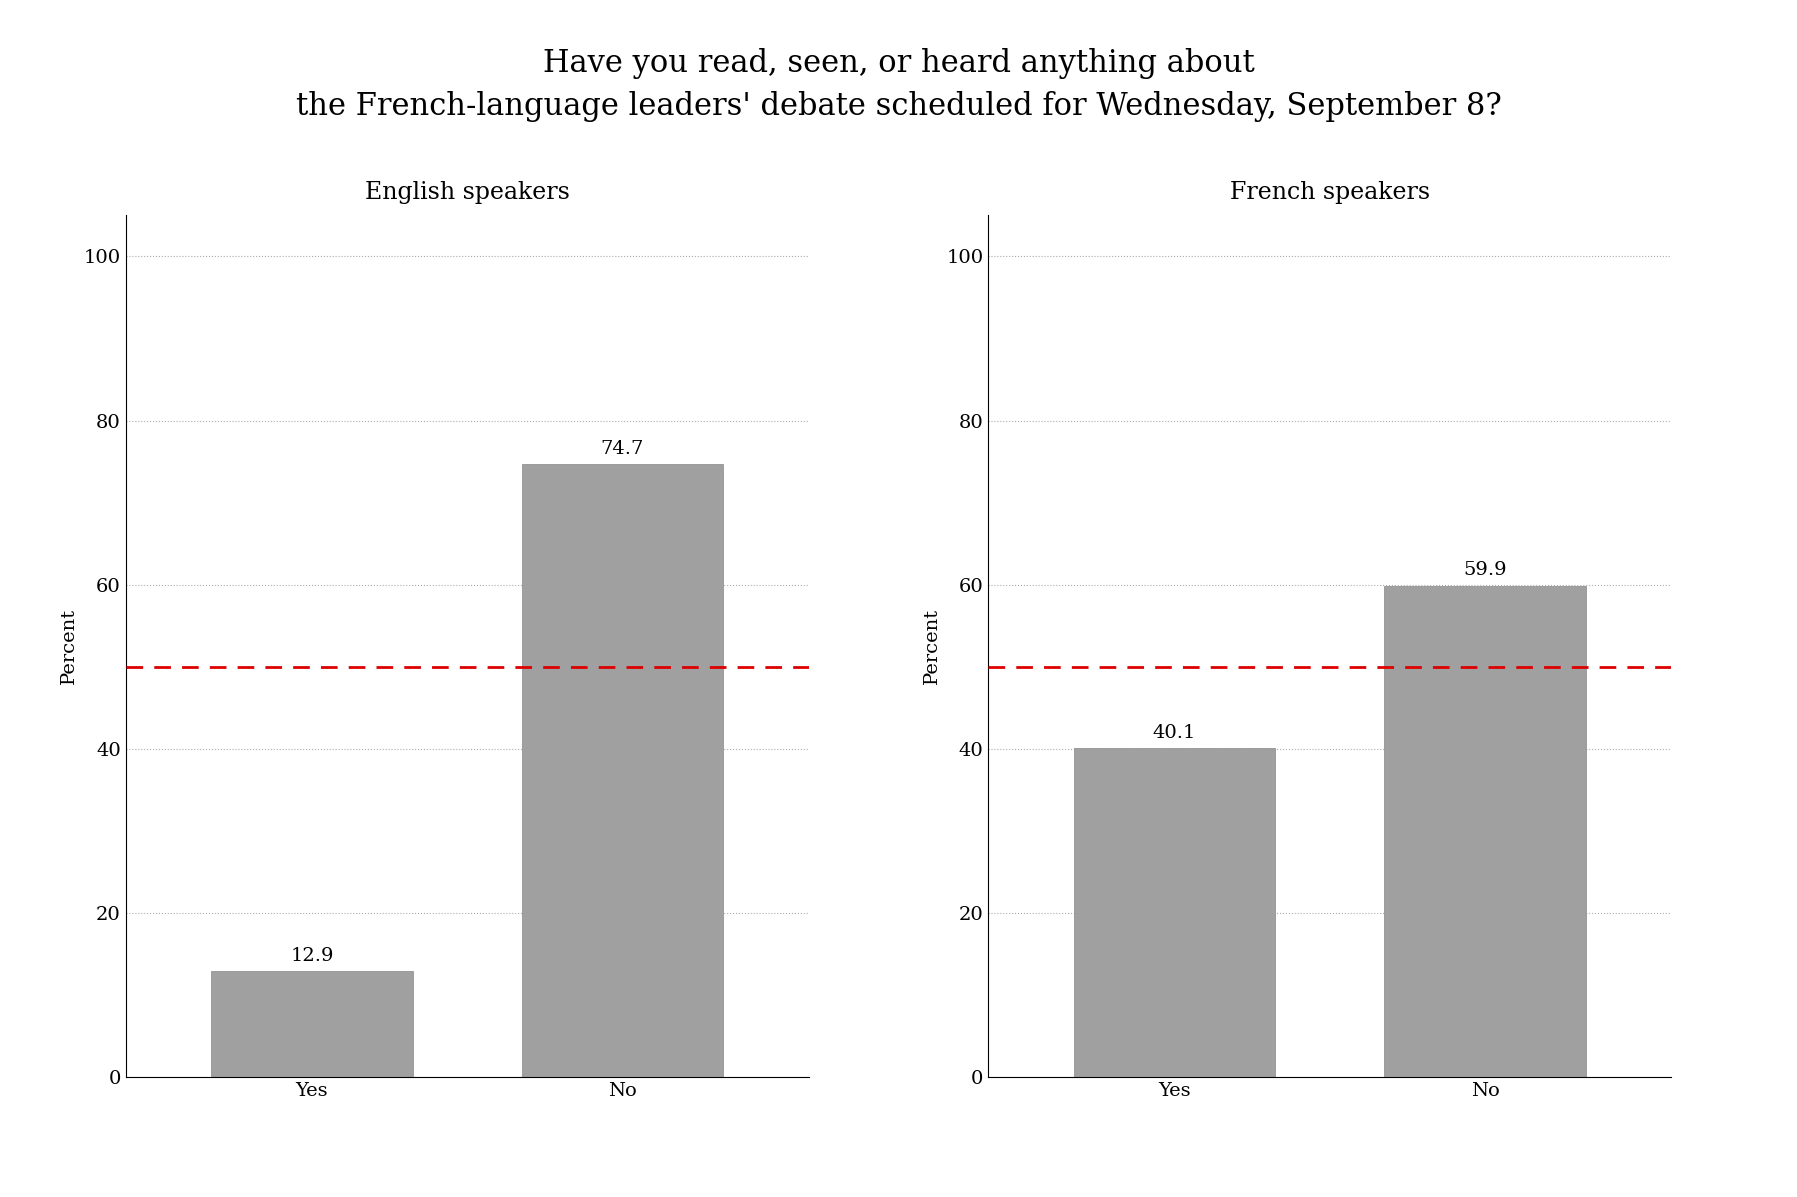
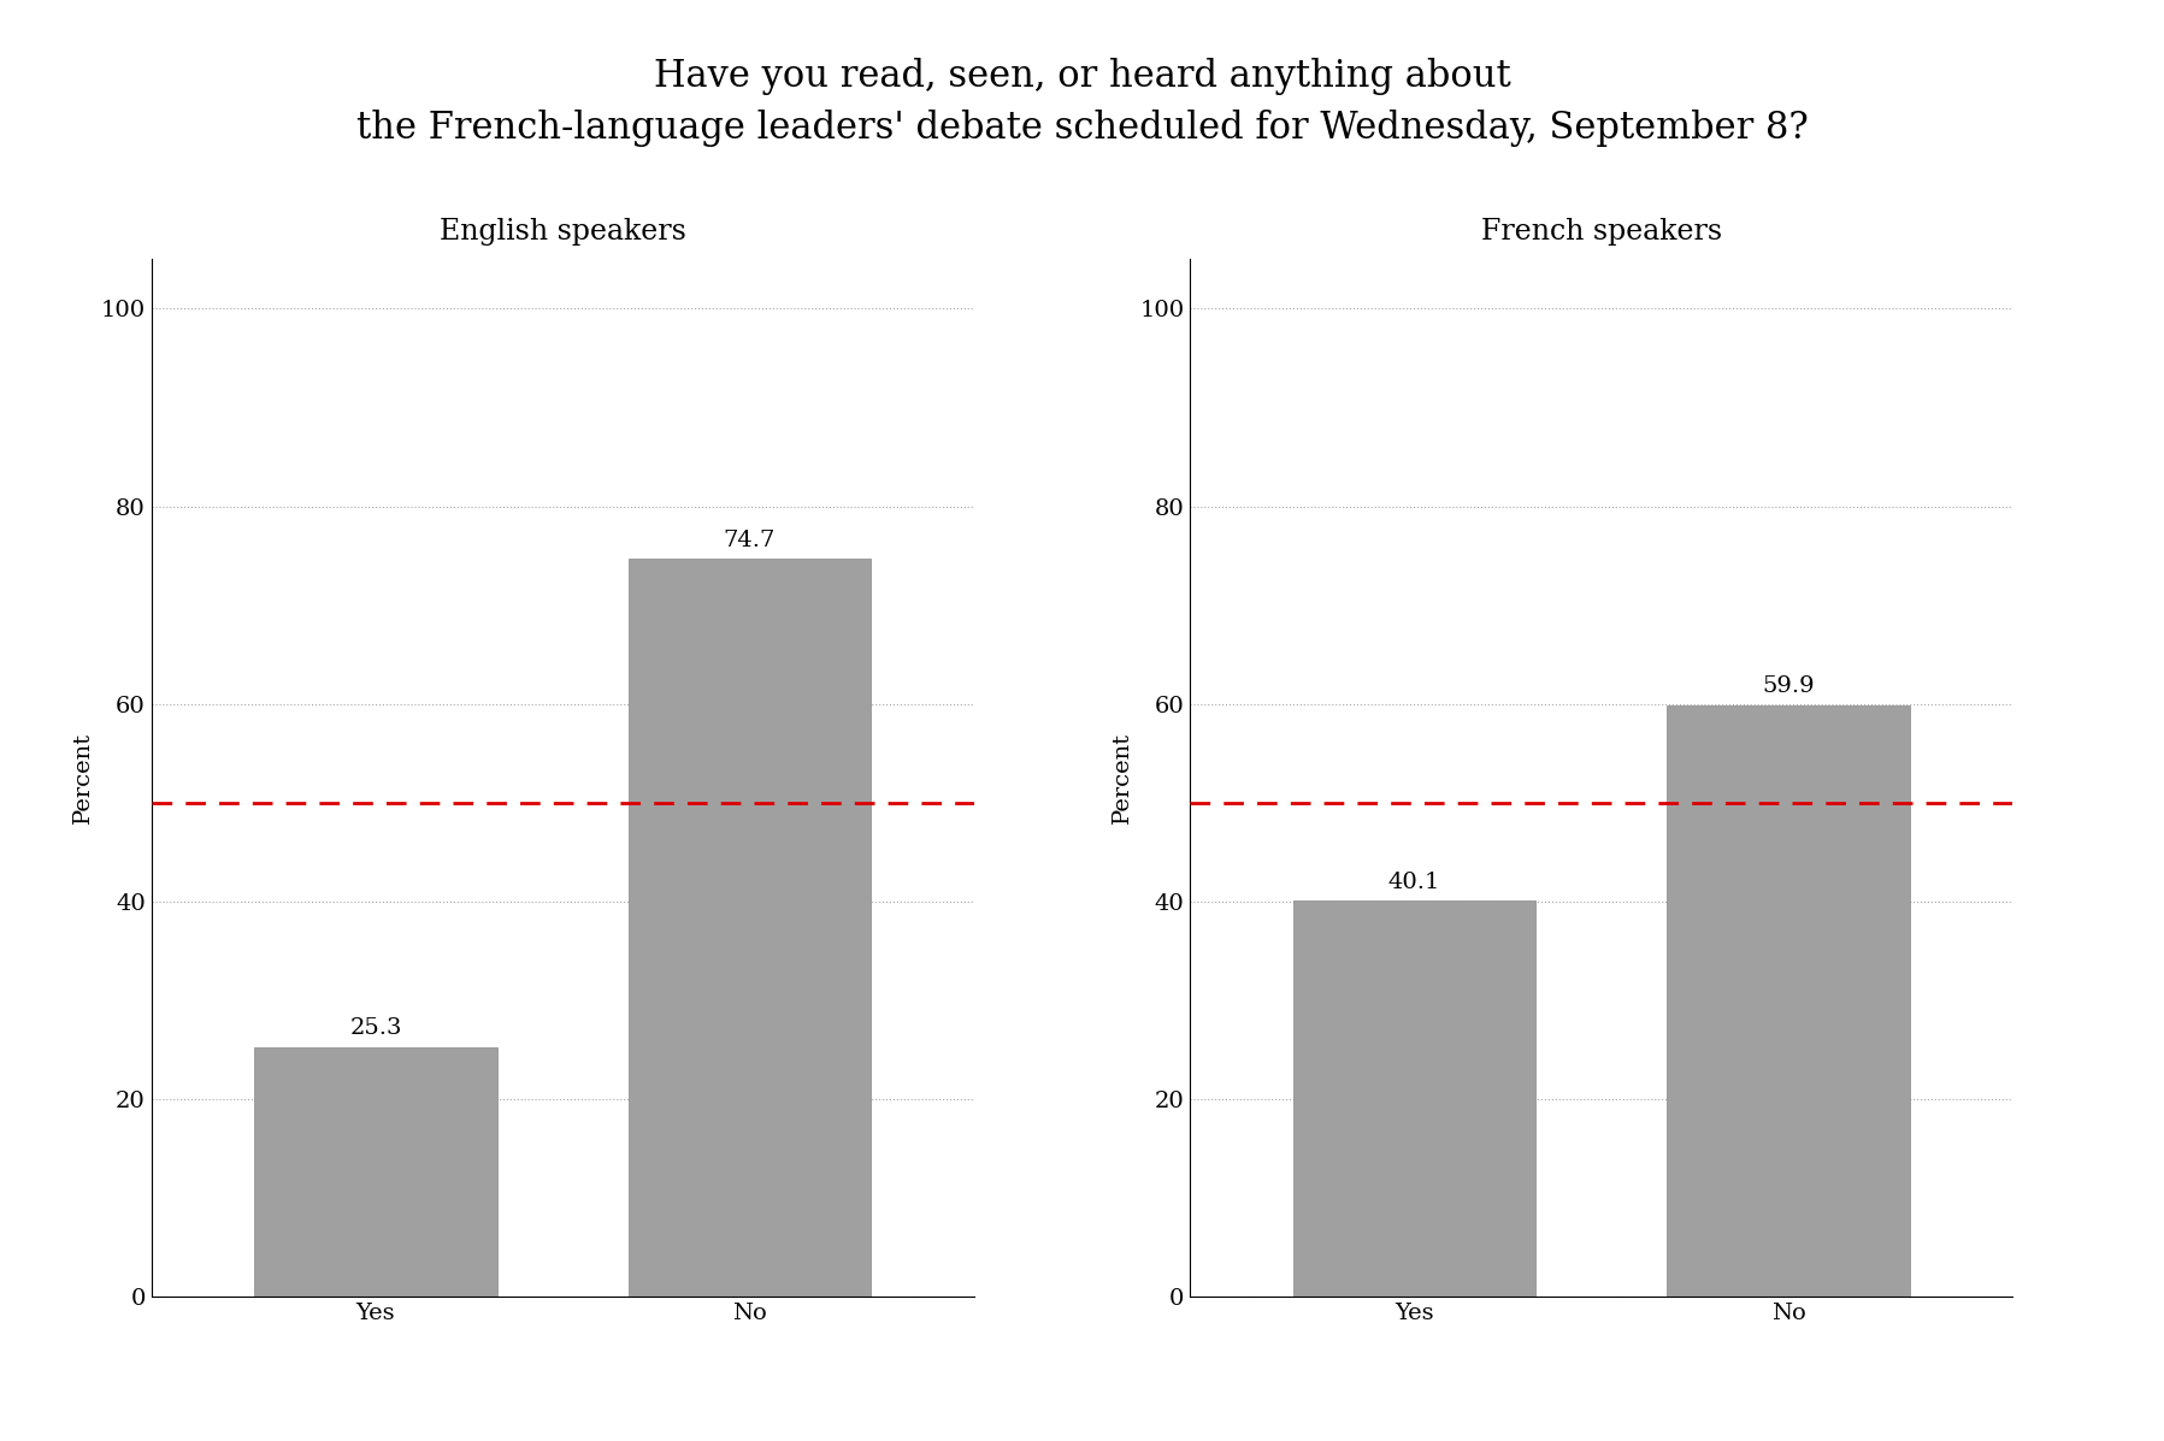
English speakers/Yes: 12.9 -> 25.3
